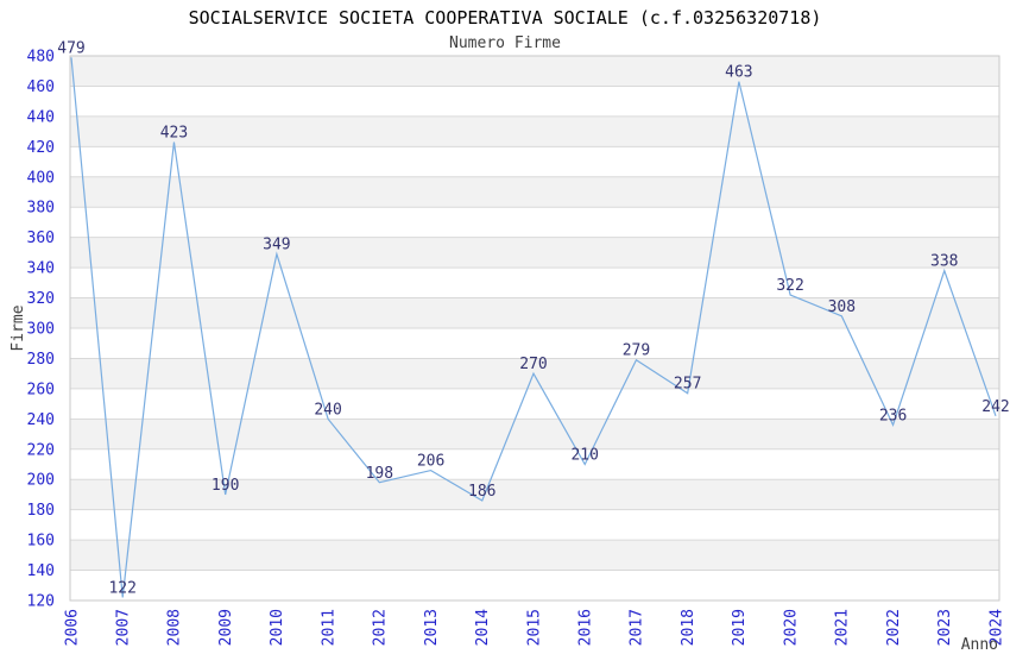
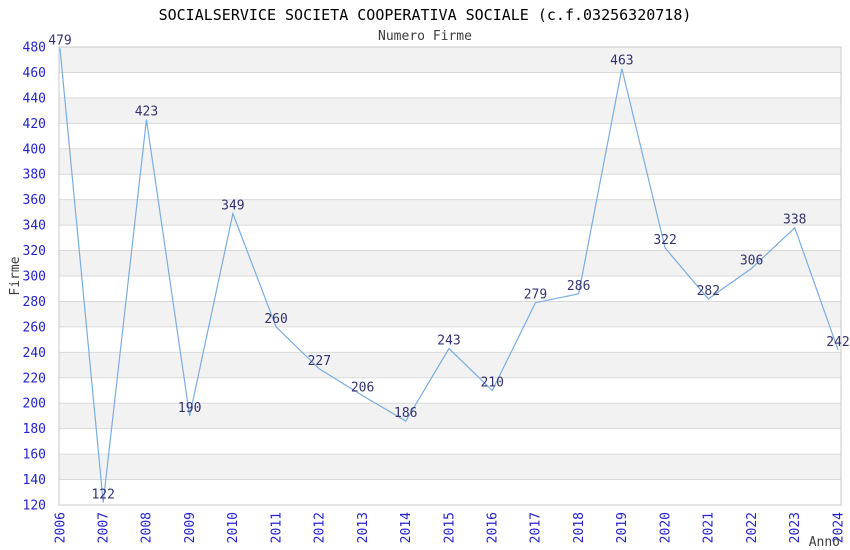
2011: 240 -> 260
2012: 198 -> 227
2015: 270 -> 243
2018: 257 -> 286
2021: 308 -> 282
2022: 236 -> 306
